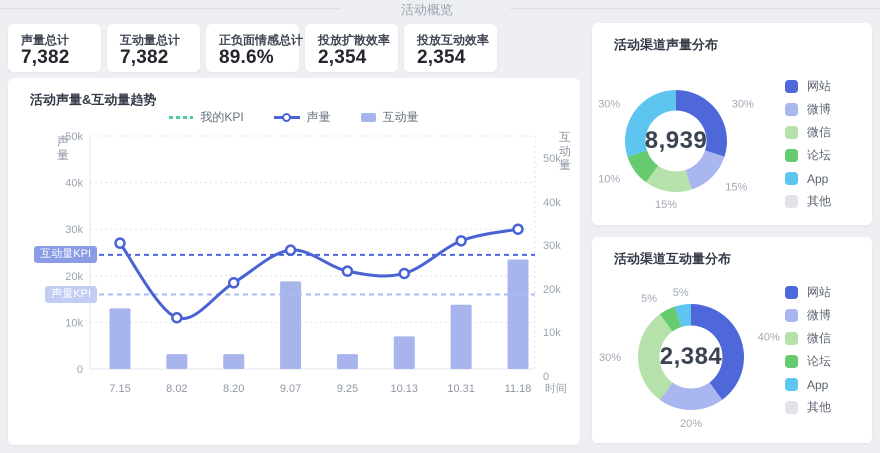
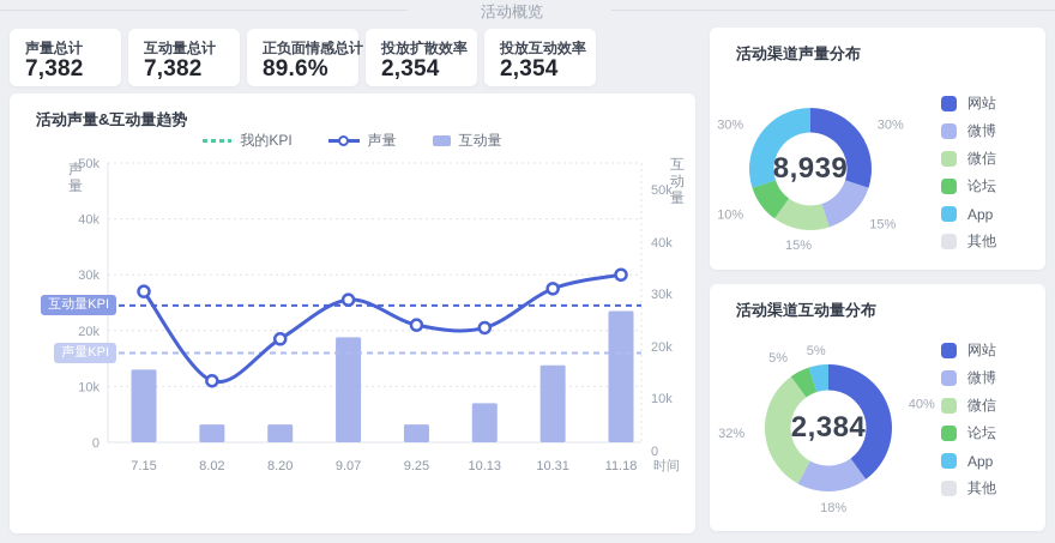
活动渠道互动量分布/微博: 20% -> 18%
活动渠道互动量分布/微信: 30% -> 32%
